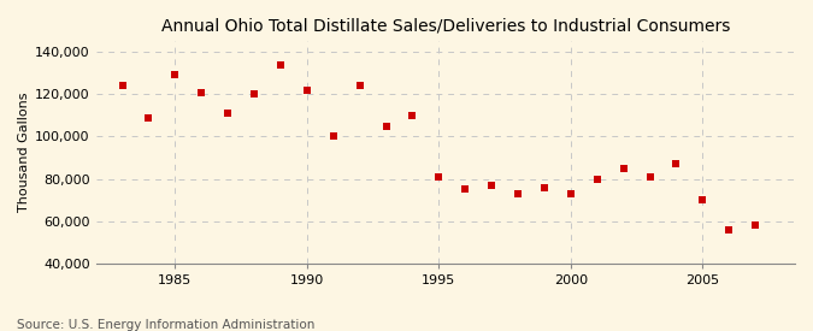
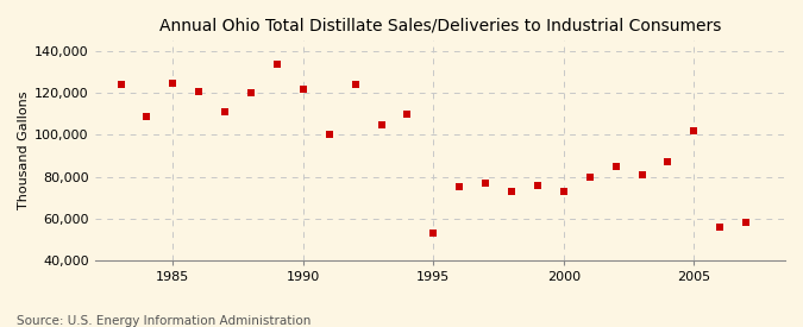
1985: 129,000 -> 125,000
1995: 81,000 -> 53,000
2005: 70,000 -> 102,000
